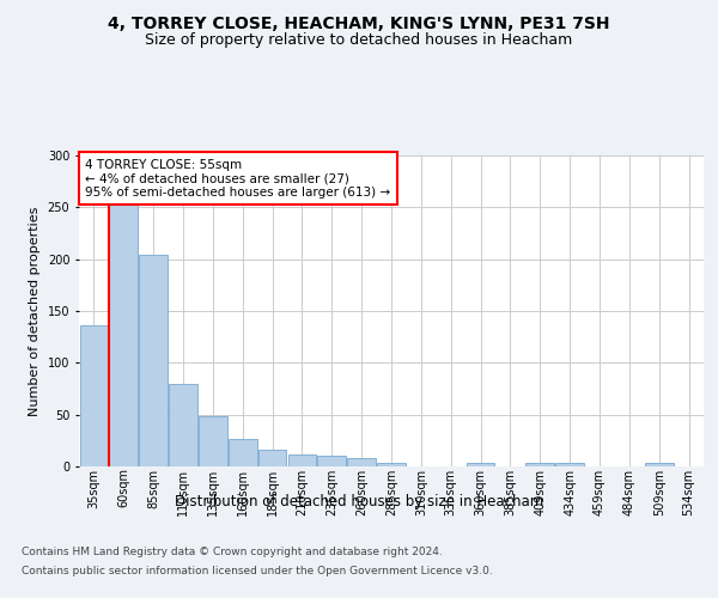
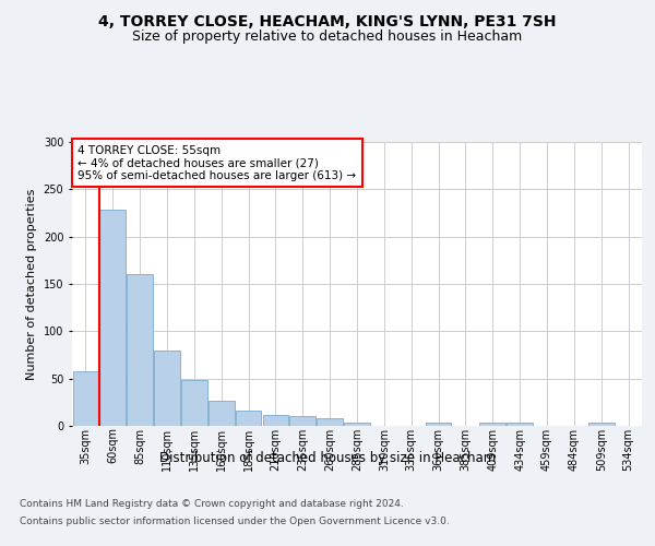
35sqm: 136 -> 58
60sqm: 254 -> 228
85sqm: 204 -> 160
